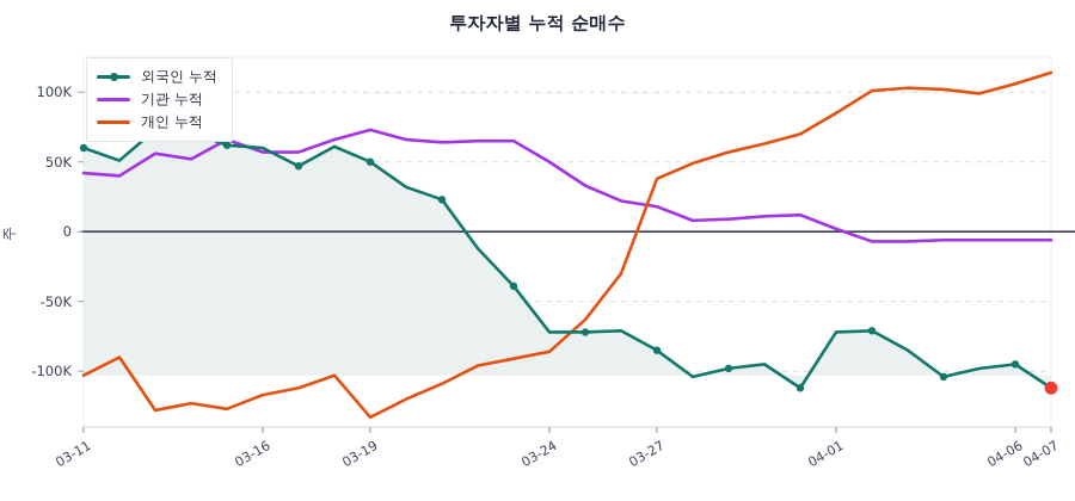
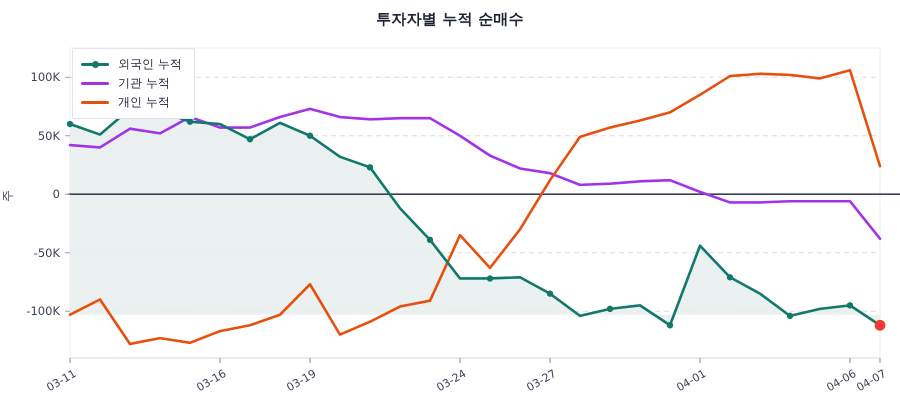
개인 누적/03-19: -133K -> -77K
개인 누적/03-24: -86K -> -35K
개인 누적/03-27: 38K -> 12K
외국인 누적/04-01: -72K -> -44K
기관 누적/04-07: -6K -> -38K
개인 누적/04-07: 114K -> 24K
